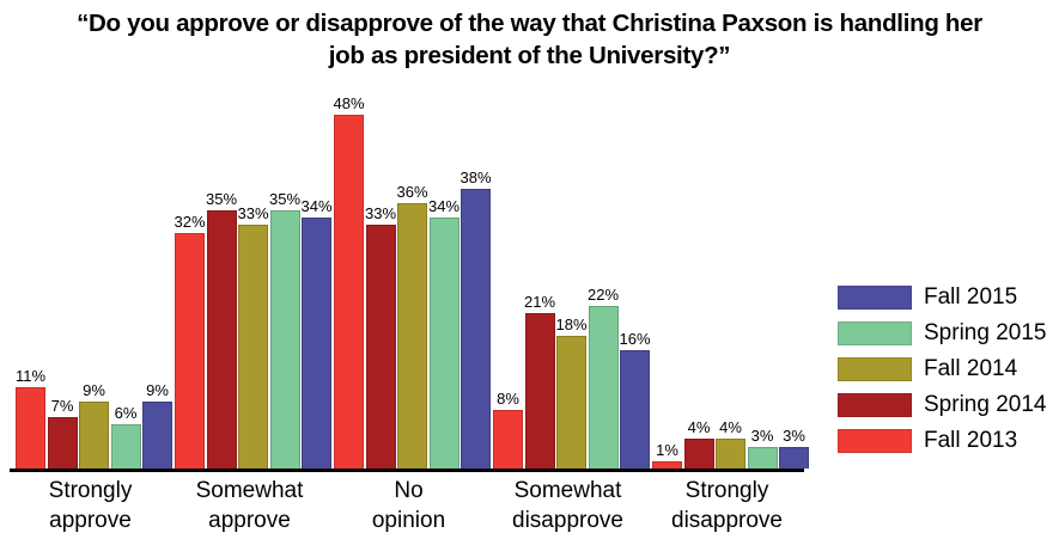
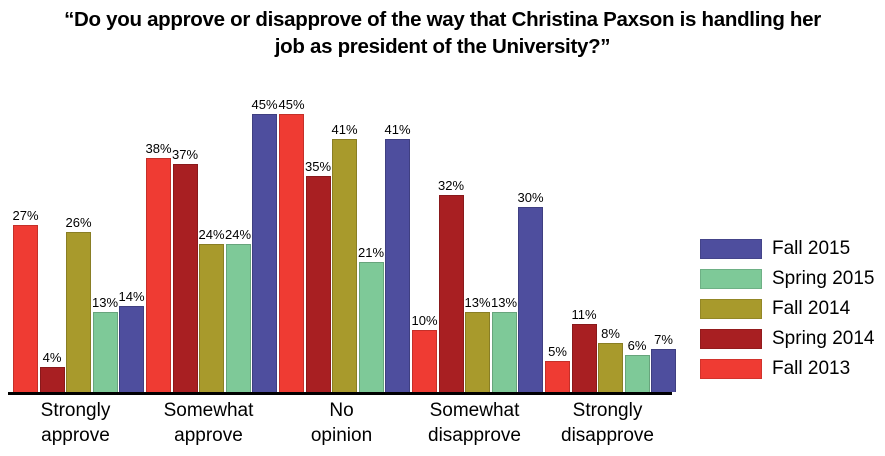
Fall 2013/Strongly approve: 11% -> 27%
Spring 2014/Strongly approve: 7% -> 4%
Fall 2014/Strongly approve: 9% -> 26%
Spring 2015/Strongly approve: 6% -> 13%
Fall 2015/Strongly approve: 9% -> 14%
Fall 2013/Somewhat approve: 32% -> 38%
Spring 2014/Somewhat approve: 35% -> 37%
Fall 2014/Somewhat approve: 33% -> 24%
Spring 2015/Somewhat approve: 35% -> 24%
Fall 2015/Somewhat approve: 34% -> 45%
Fall 2013/No opinion: 48% -> 45%
Spring 2014/No opinion: 33% -> 35%
Fall 2014/No opinion: 36% -> 41%
Spring 2015/No opinion: 34% -> 21%
Fall 2015/No opinion: 38% -> 41%
Fall 2013/Somewhat disapprove: 8% -> 10%
Spring 2014/Somewhat disapprove: 21% -> 32%
Fall 2014/Somewhat disapprove: 18% -> 13%
Spring 2015/Somewhat disapprove: 22% -> 13%
Fall 2015/Somewhat disapprove: 16% -> 30%
Fall 2013/Strongly disapprove: 1% -> 5%
Spring 2014/Strongly disapprove: 4% -> 11%
Fall 2014/Strongly disapprove: 4% -> 8%
Spring 2015/Strongly disapprove: 3% -> 6%
Fall 2015/Strongly disapprove: 3% -> 7%
